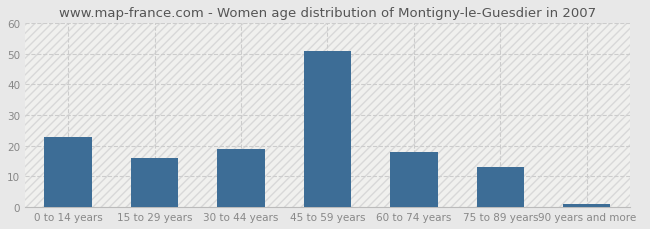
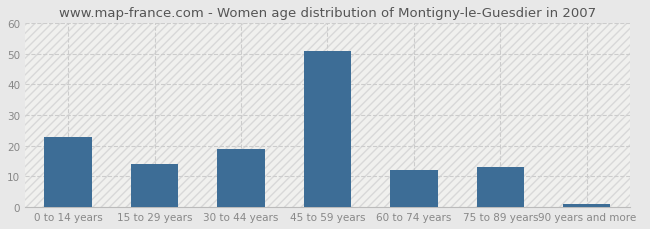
15 to 29 years: 16 -> 14
60 to 74 years: 18 -> 12
